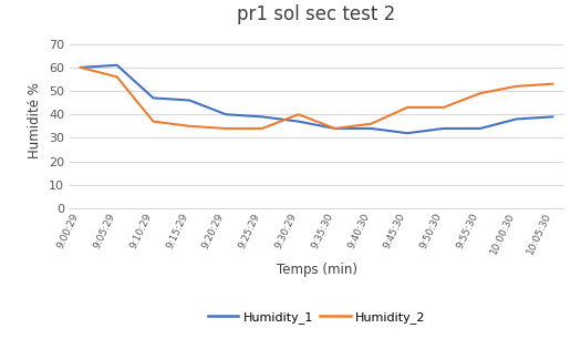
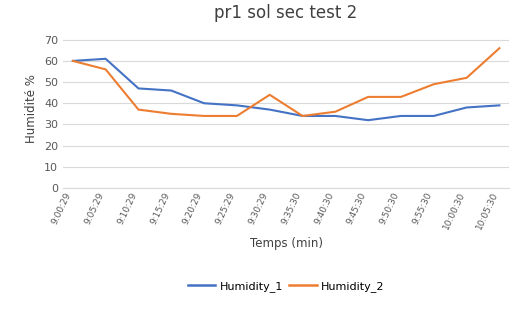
Humidity_2/9:30:29: 40 -> 44
Humidity_2/10:05:30: 53 -> 66
